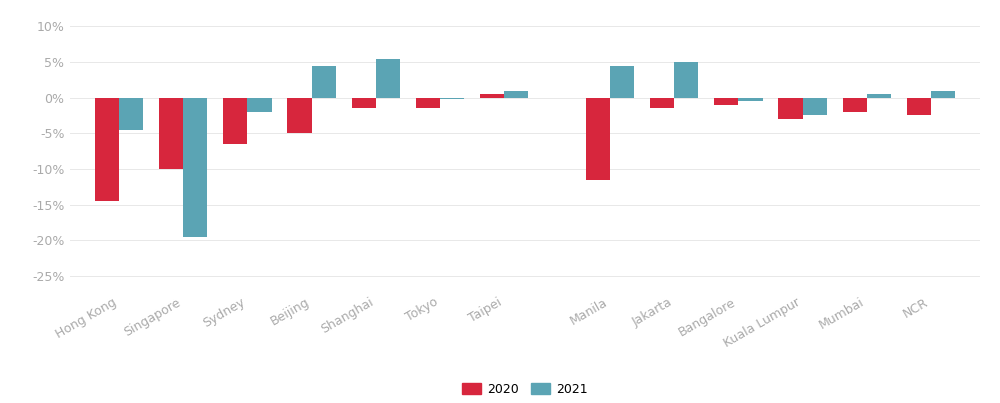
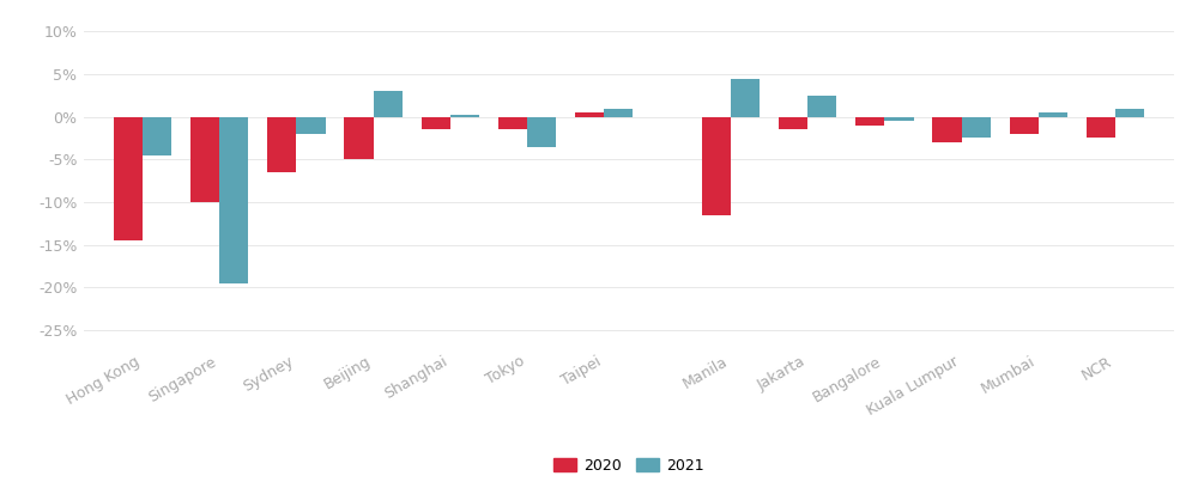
2021/Beijing: 4.4% -> 3.0%
2021/Shanghai: 5.4% -> 0.2%
2021/Tokyo: -0.2% -> -3.5%
2021/Jakarta: 5.0% -> 2.5%
